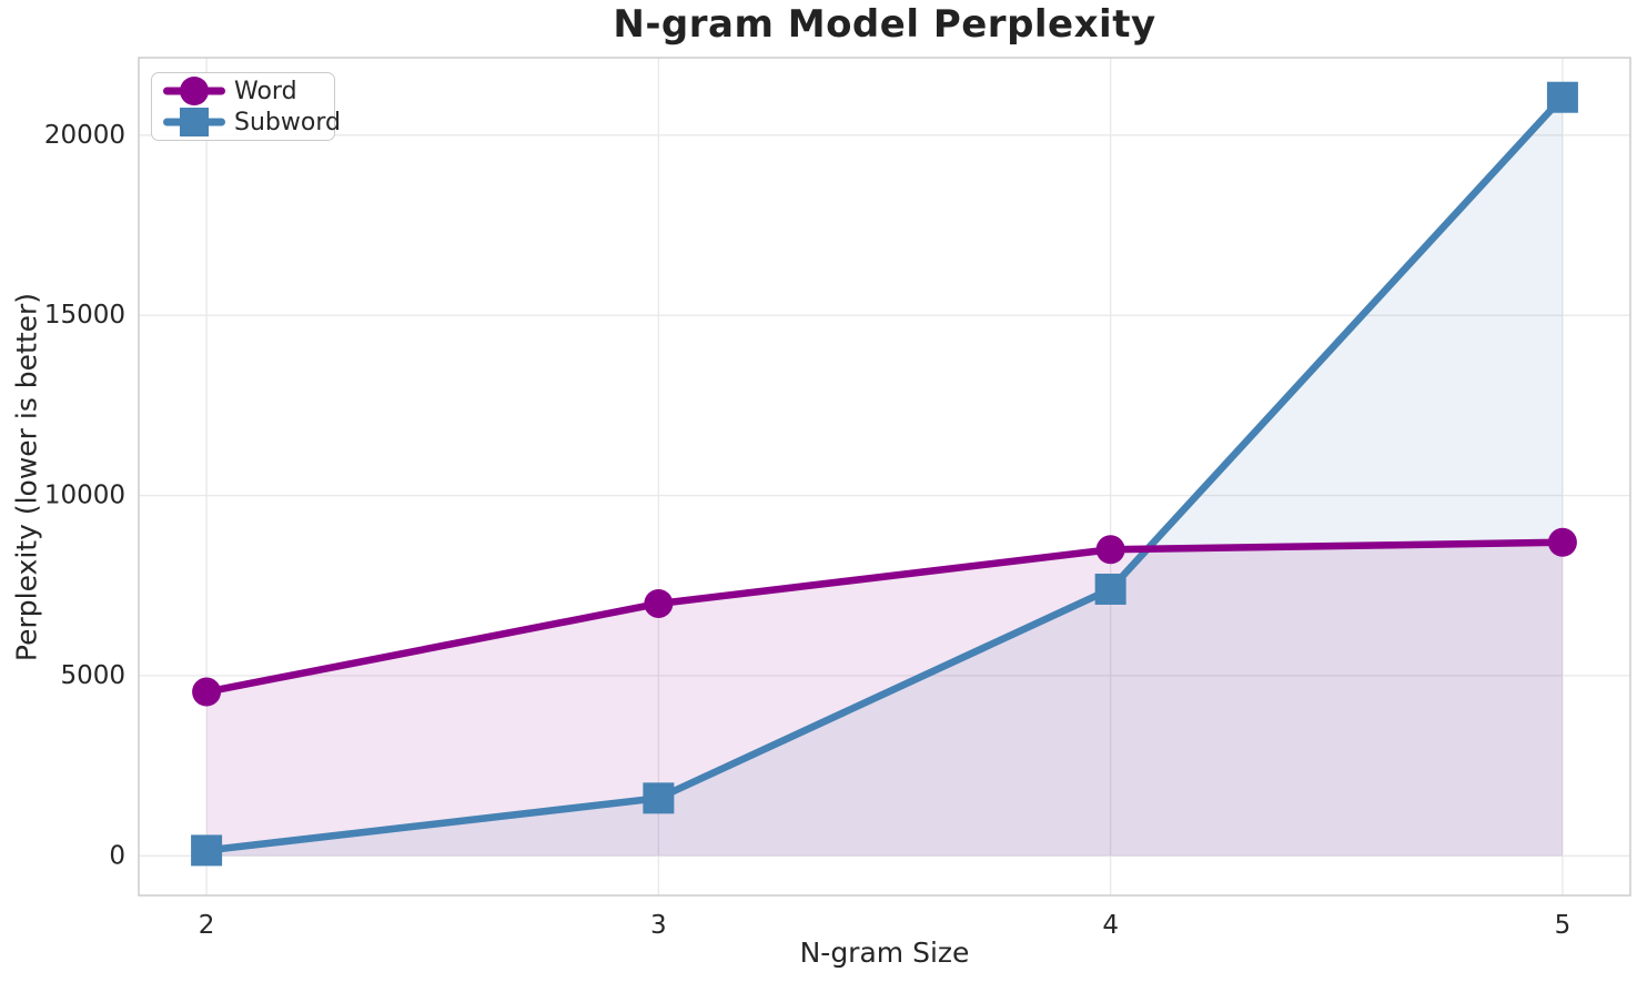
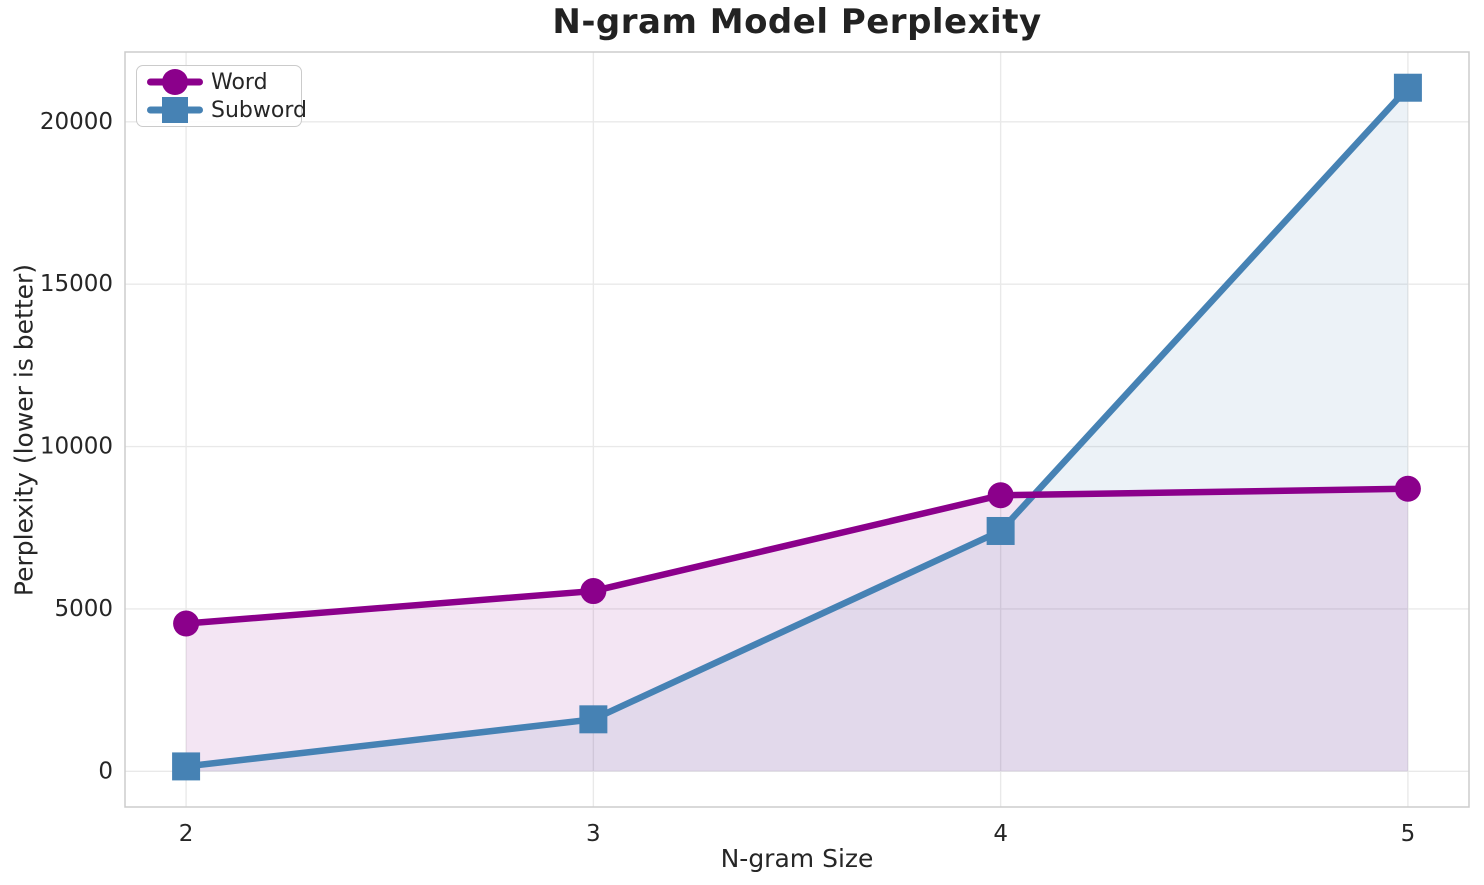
Word/3: 7000 -> 5600
